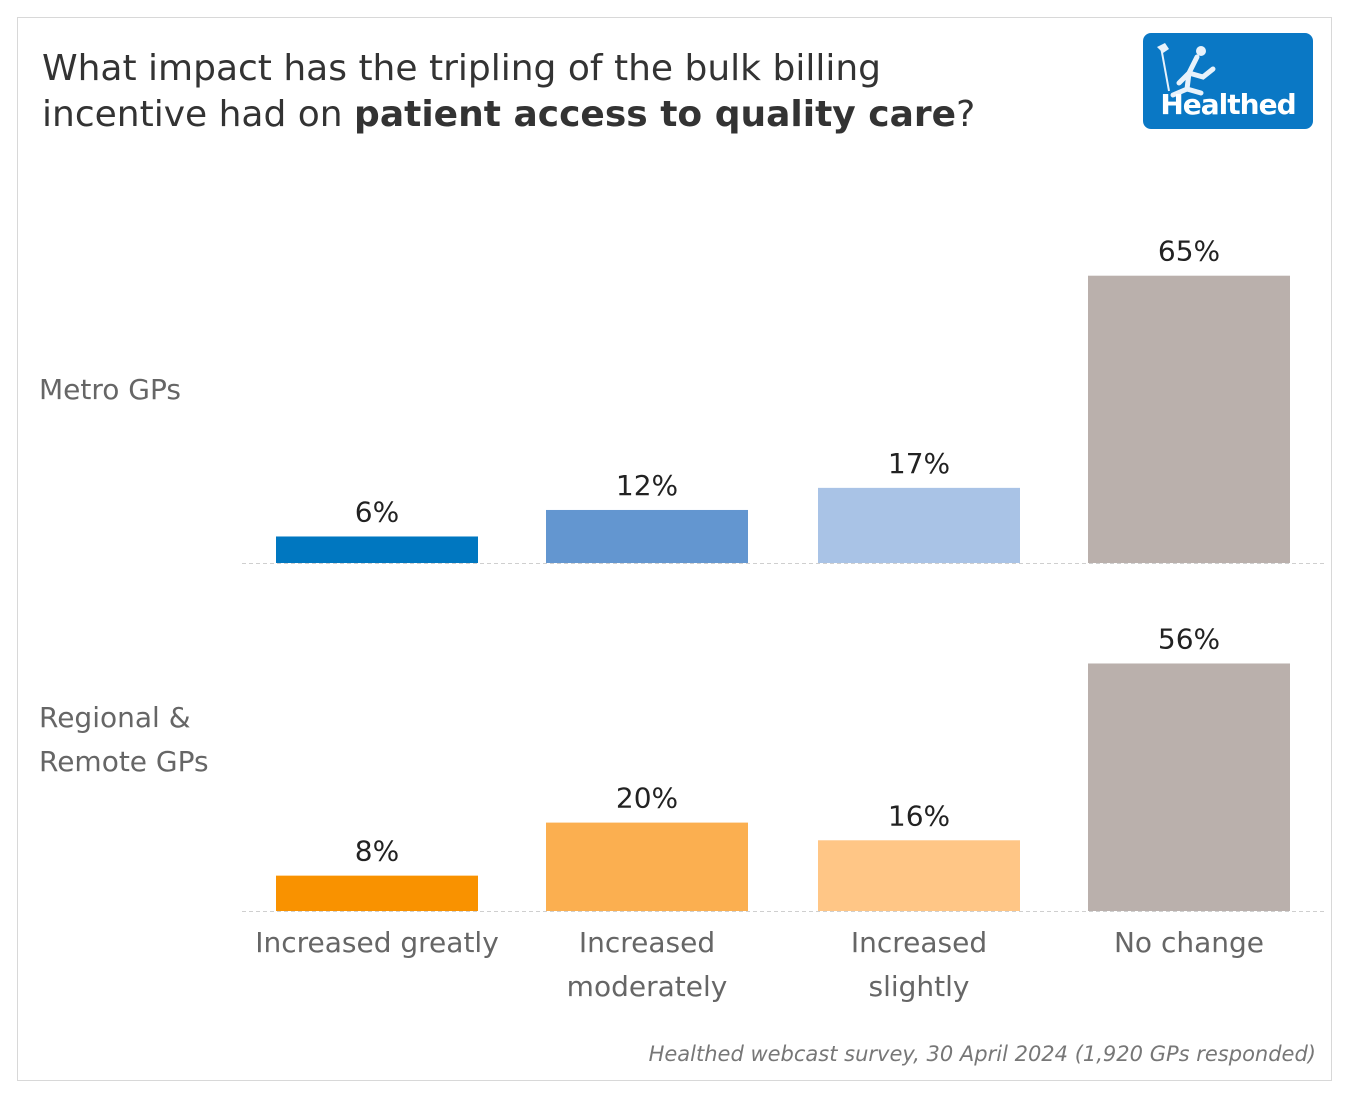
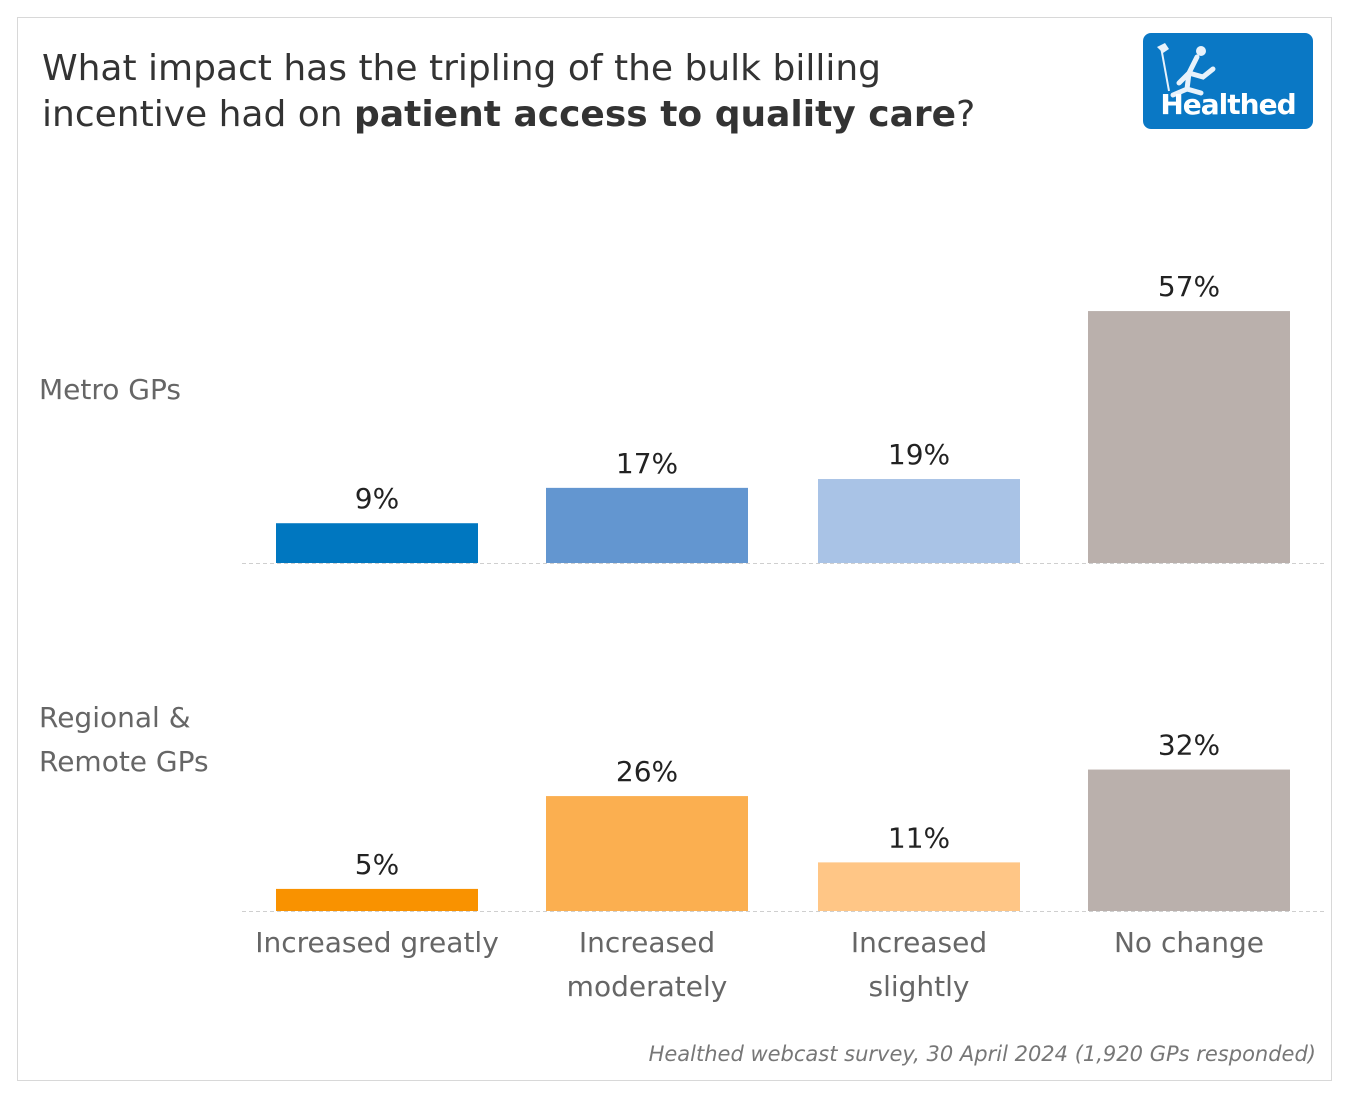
Metro GPs/Increased greatly: 6% -> 9%
Regional & Remote GPs/Increased greatly: 8% -> 5%
Metro GPs/Increased moderately: 12% -> 17%
Regional & Remote GPs/Increased moderately: 20% -> 26%
Metro GPs/Increased slightly: 17% -> 19%
Regional & Remote GPs/Increased slightly: 16% -> 11%
Metro GPs/No change: 65% -> 57%
Regional & Remote GPs/No change: 56% -> 32%
